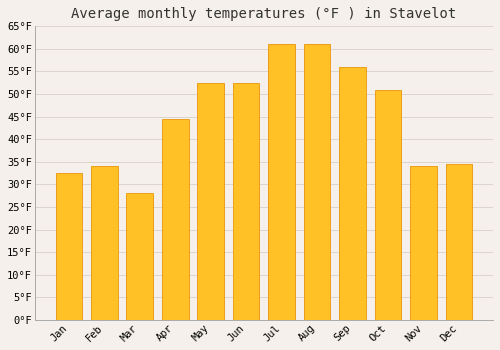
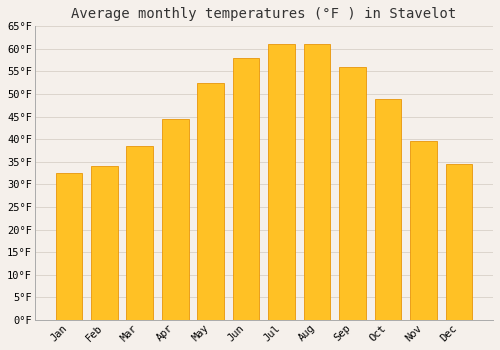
Mar: 28.0°F -> 38.5°F
Jun: 52.5°F -> 58.0°F
Oct: 51.0°F -> 49.0°F
Nov: 34.0°F -> 39.5°F
